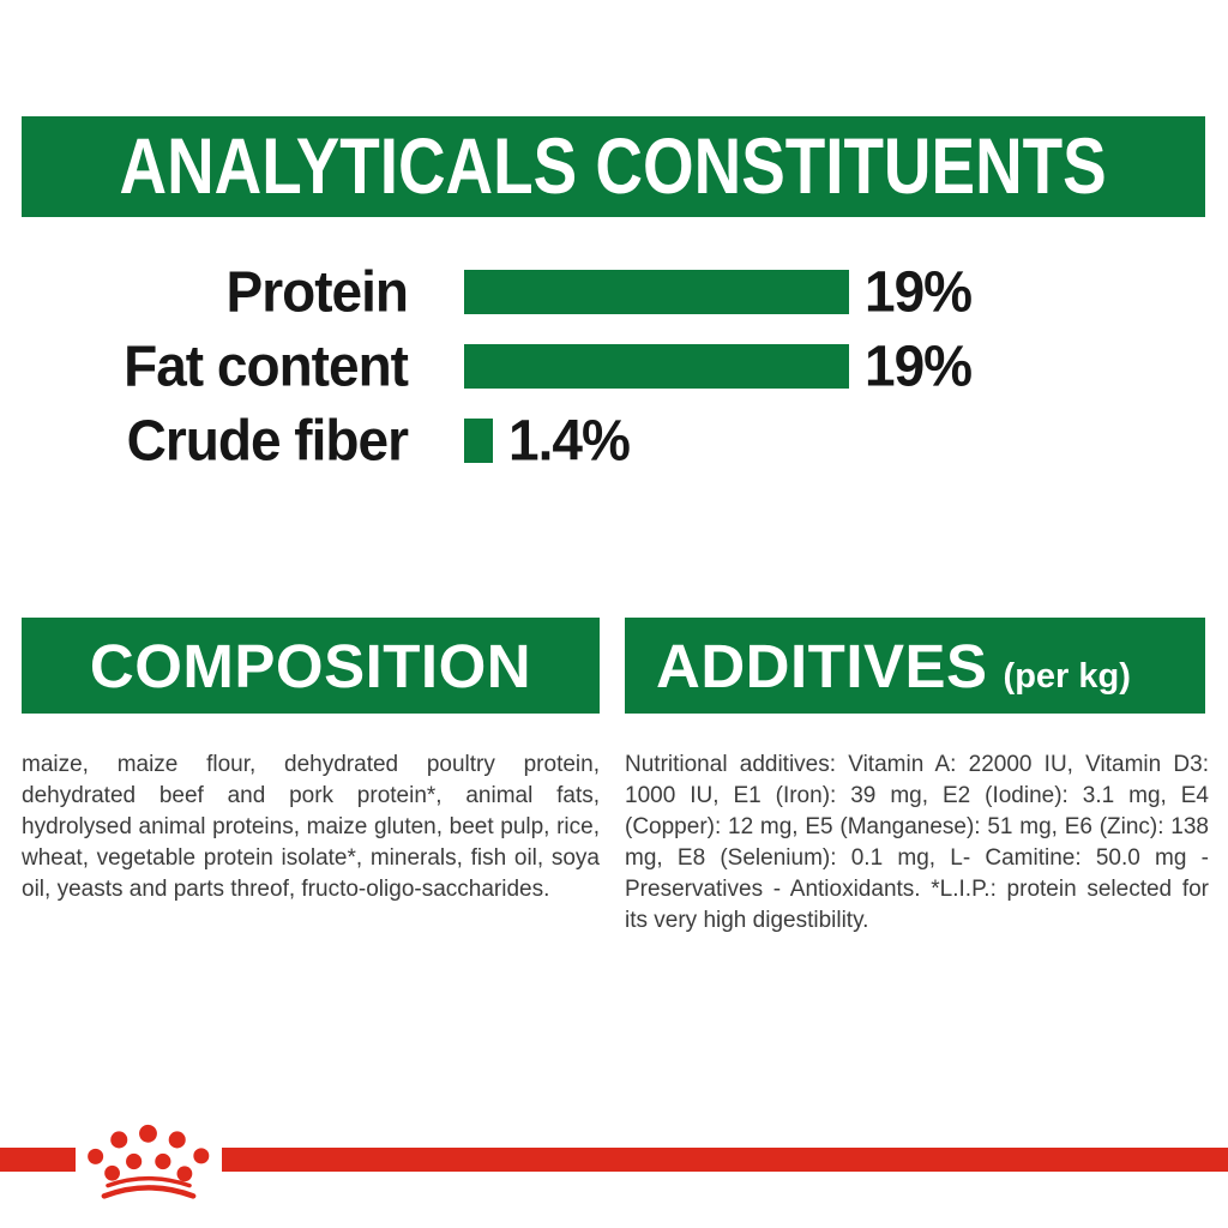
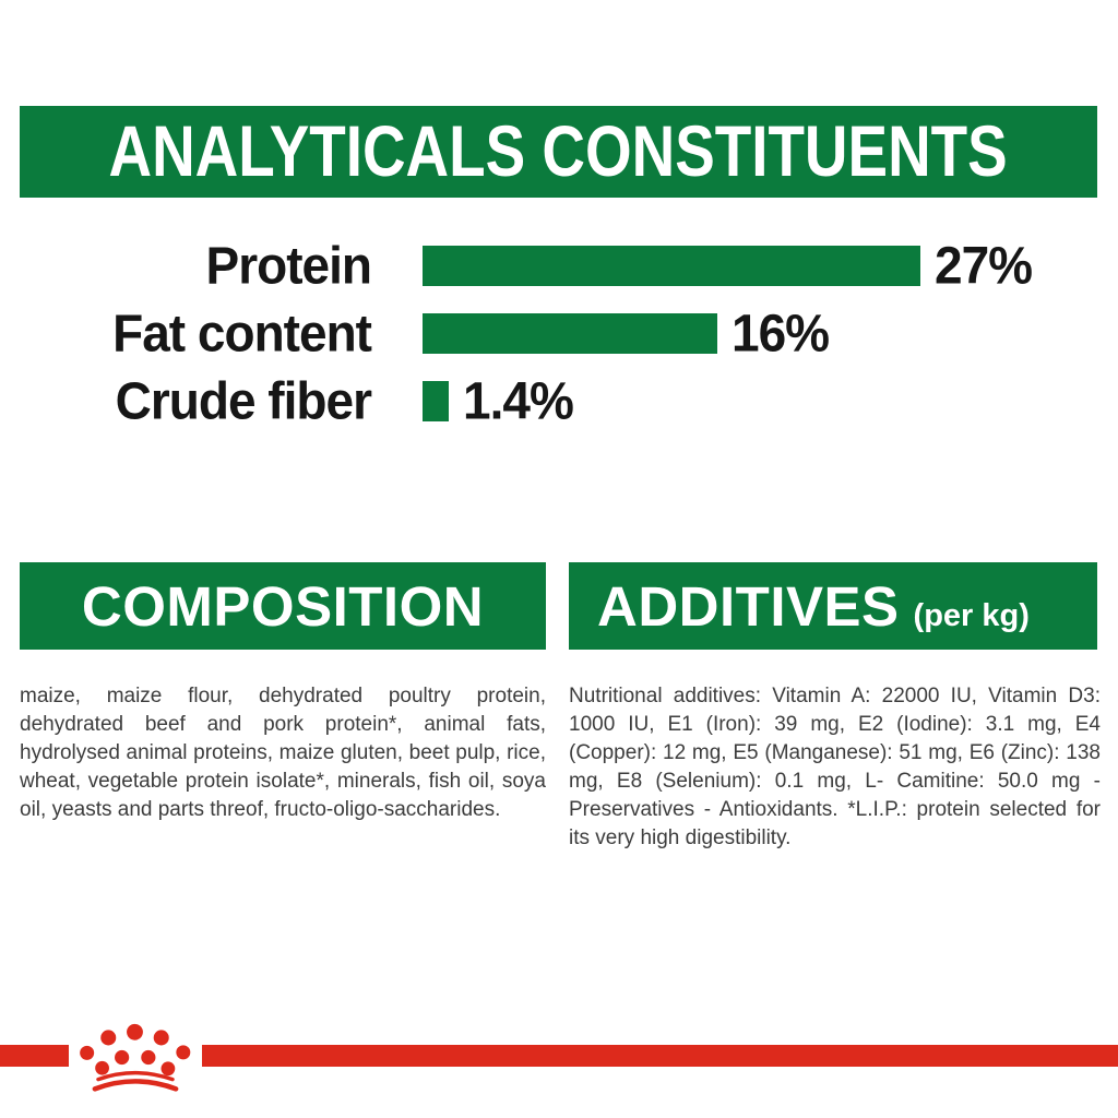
Protein: 19% -> 27%
Fat content: 19% -> 16%
